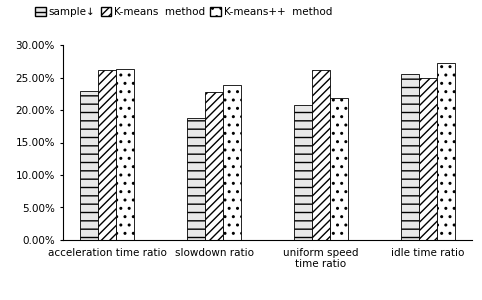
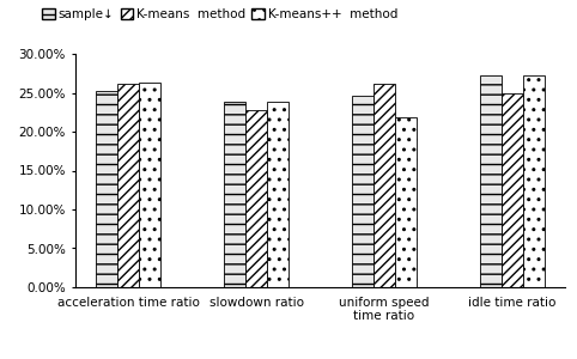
sample↓/acceleration time ratio: 23.0% -> 25.3%
sample↓/slowdown ratio: 18.8% -> 23.8%
sample↓/uniform speed time ratio: 20.8% -> 24.6%
sample↓/idle time ratio: 25.6% -> 27.2%
